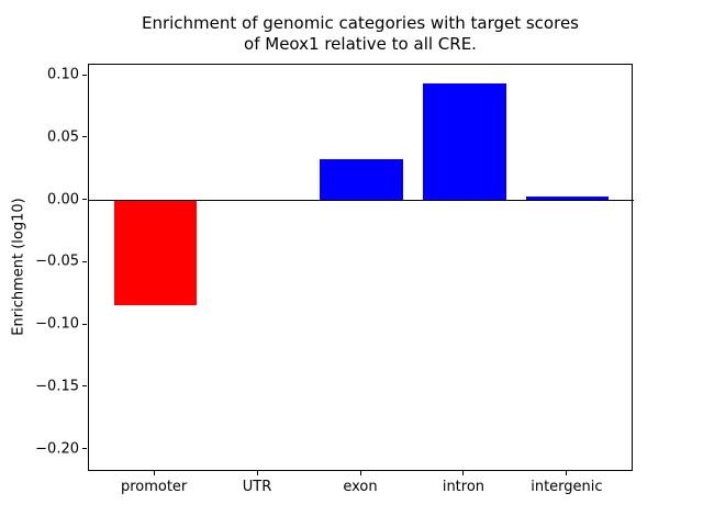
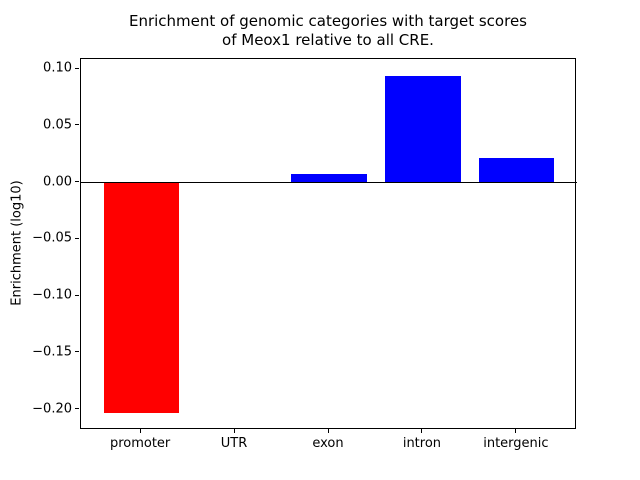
promoter: -0.084 -> -0.203
exon: 0.033 -> 0.008
intergenic: 0.003 -> 0.022
